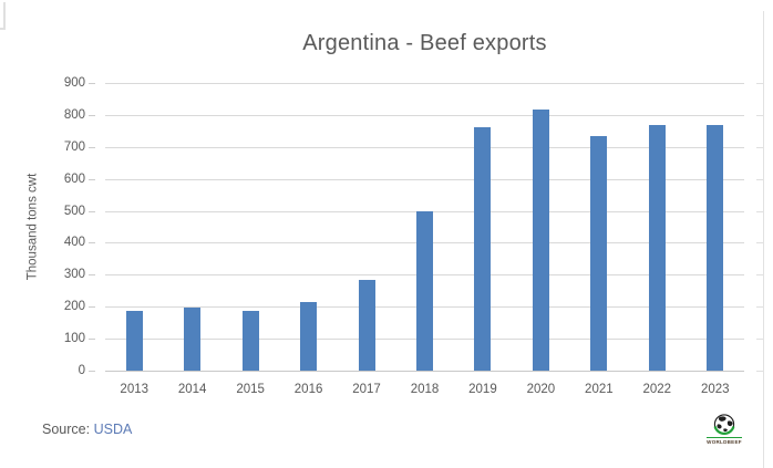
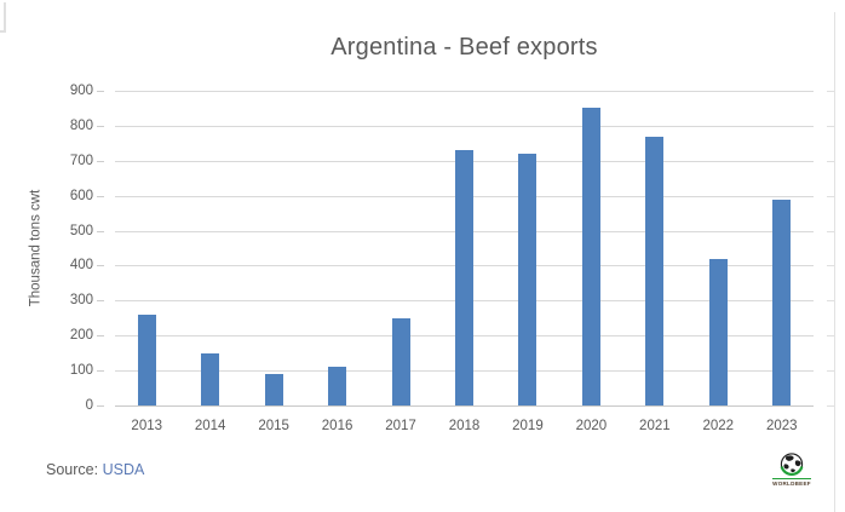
2013: 190 -> 260
2014: 200 -> 150
2015: 190 -> 90
2016: 210 -> 110
2017: 280 -> 250
2018: 500 -> 730
2019: 760 -> 720
2020: 820 -> 850
2021: 730 -> 770
2022: 770 -> 420
2023: 770 -> 590
